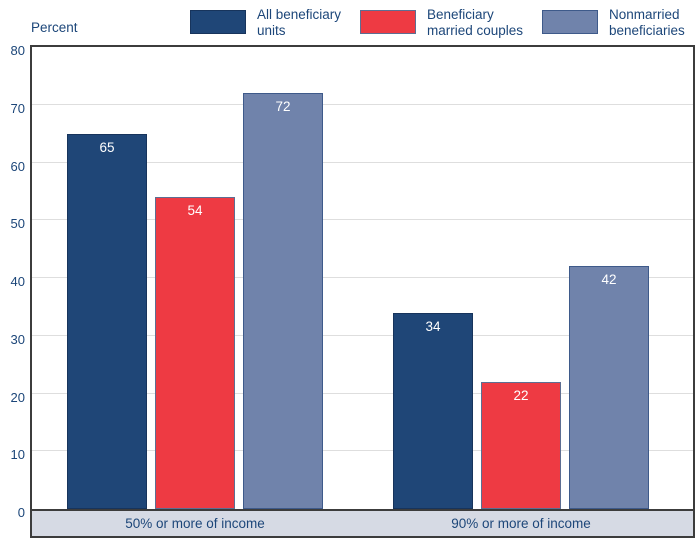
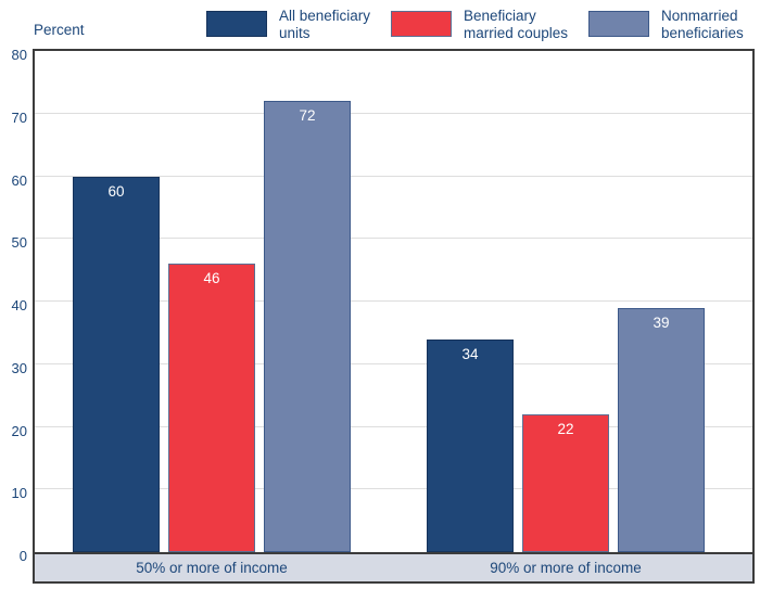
All beneficiary units/50% or more of income: 65 -> 60
Beneficiary married couples/50% or more of income: 54 -> 46
Nonmarried beneficiaries/90% or more of income: 42 -> 39
